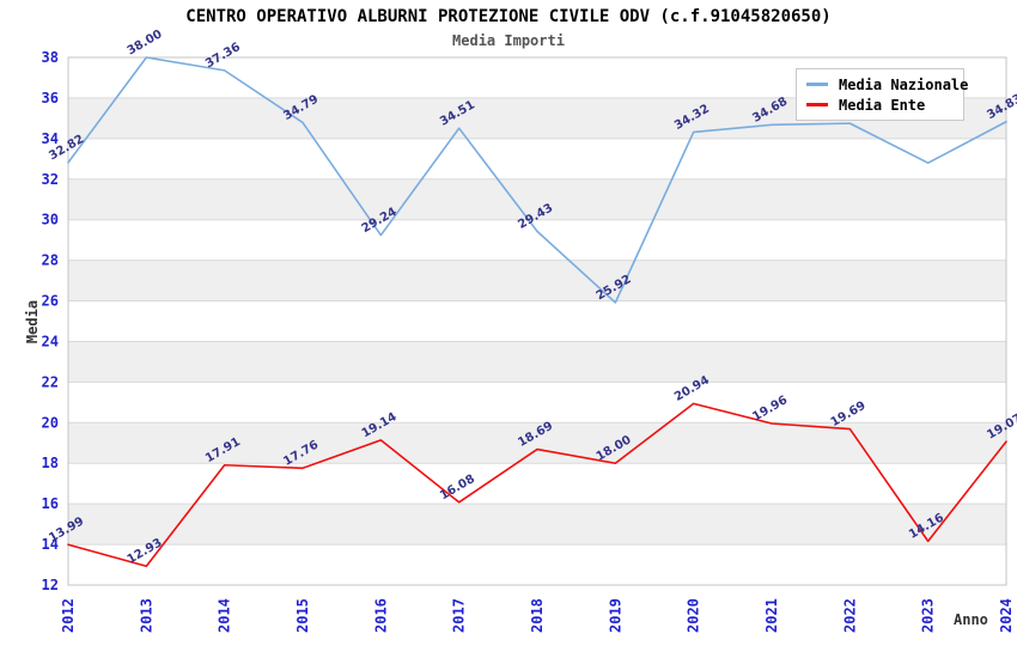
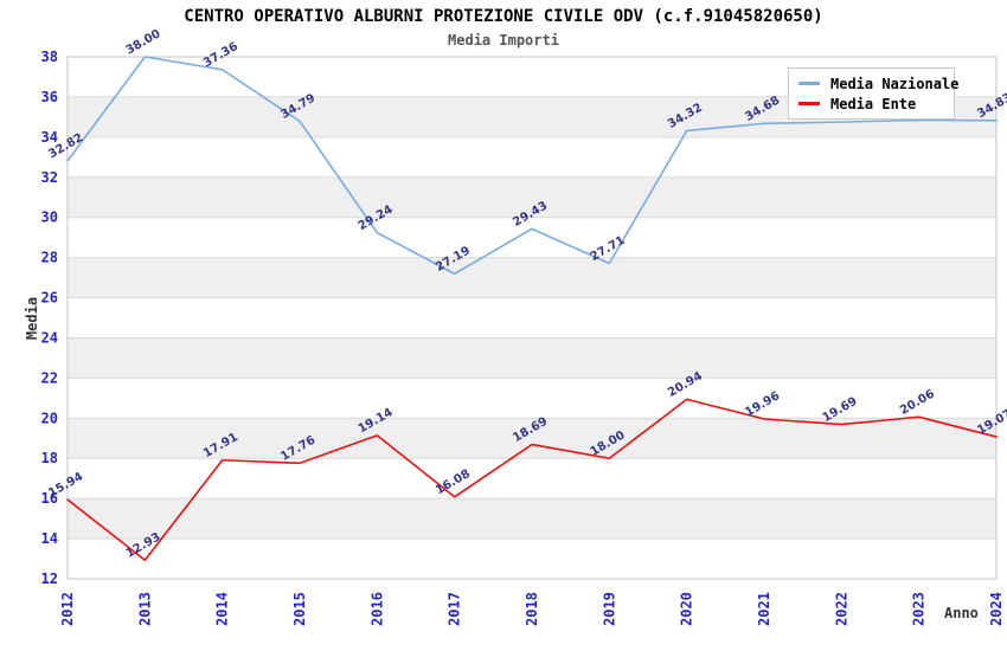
Media Ente/2012: 13.99 -> 15.94
Media Nazionale/2017: 34.51 -> 27.19
Media Nazionale/2019: 25.92 -> 27.71
Media Nazionale/2023: 32.8 -> 34.9
Media Ente/2023: 14.16 -> 20.06
